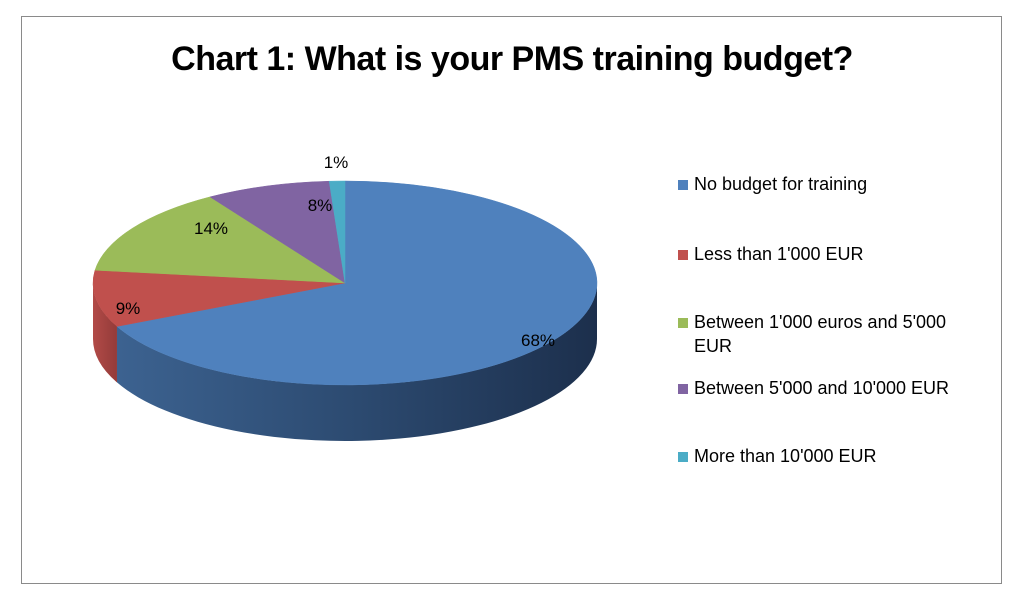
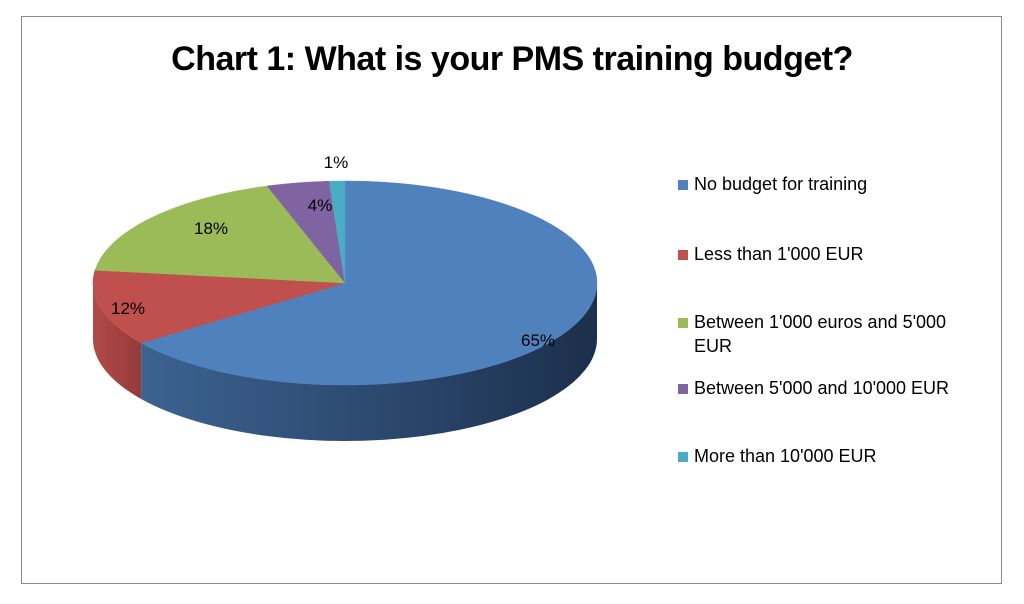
No budget for training: 68% -> 65%
Less than 1'000 EUR: 9% -> 12%
Between 1'000 euros and 5'000 EUR: 14% -> 18%
Between 5'000 and 10'000 EUR: 8% -> 4%
